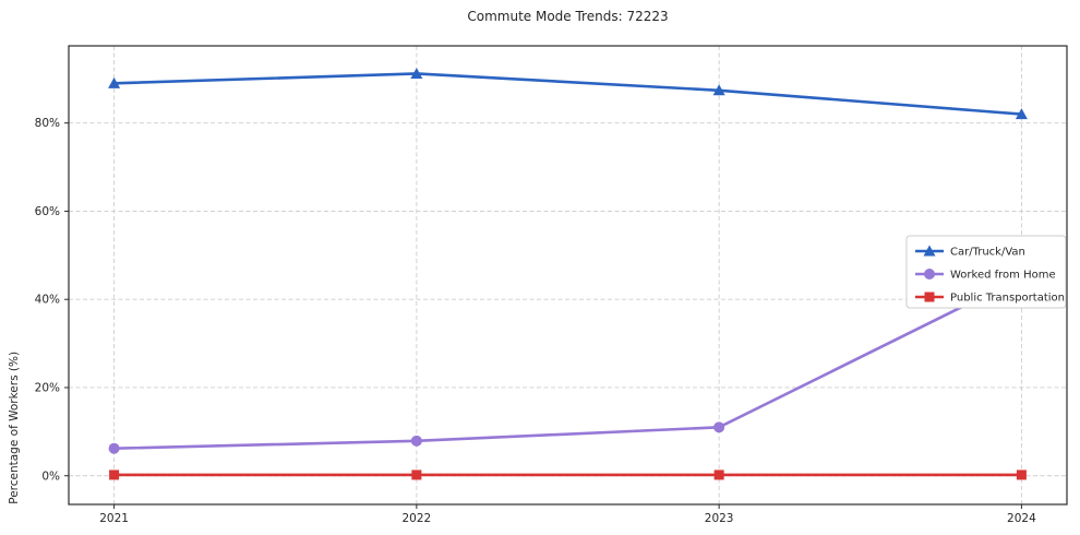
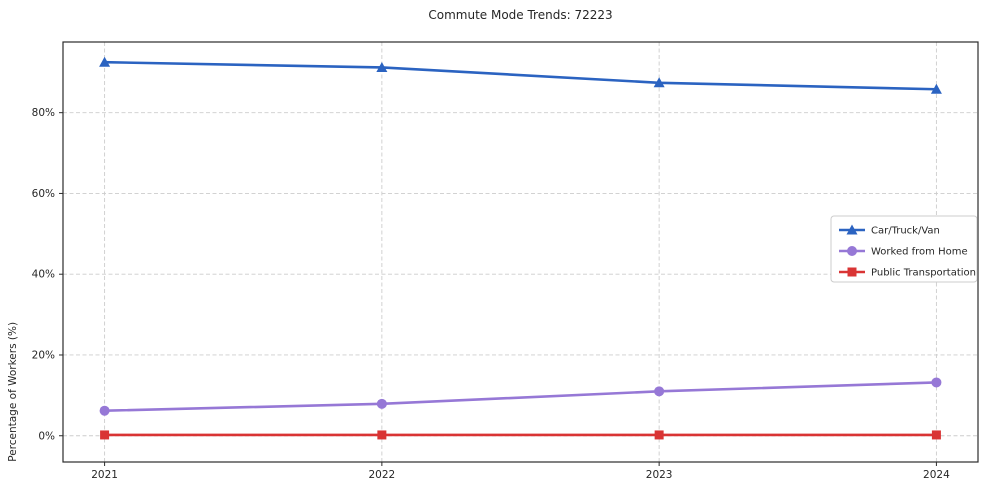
Car/Truck/Van/2021: 89% -> 92%
Car/Truck/Van/2024: 82% -> 86%
Worked from Home/2024: 45% -> 13%
